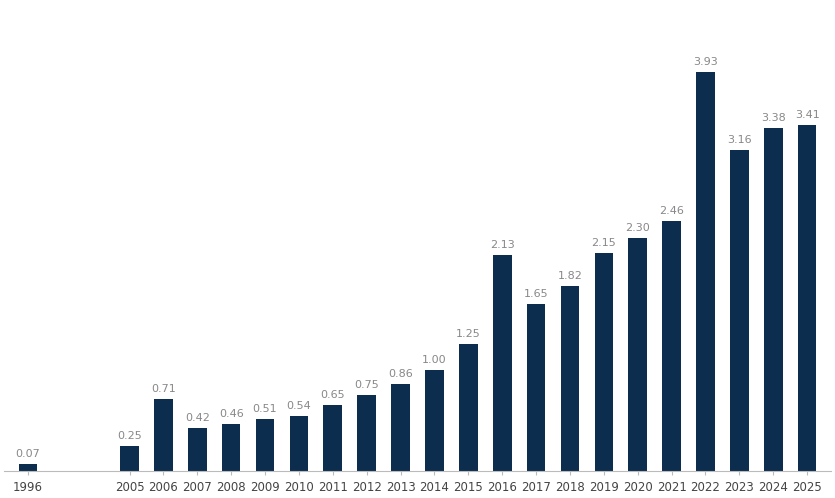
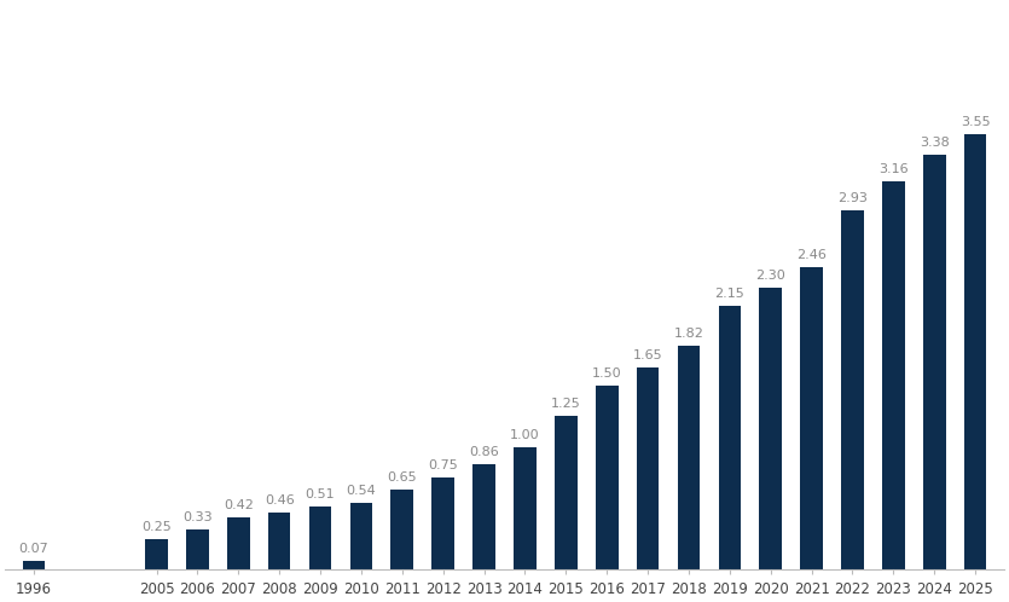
2006: 0.71 -> 0.33
2016: 2.13 -> 1.50
2022: 3.93 -> 2.93
2025: 3.41 -> 3.55
